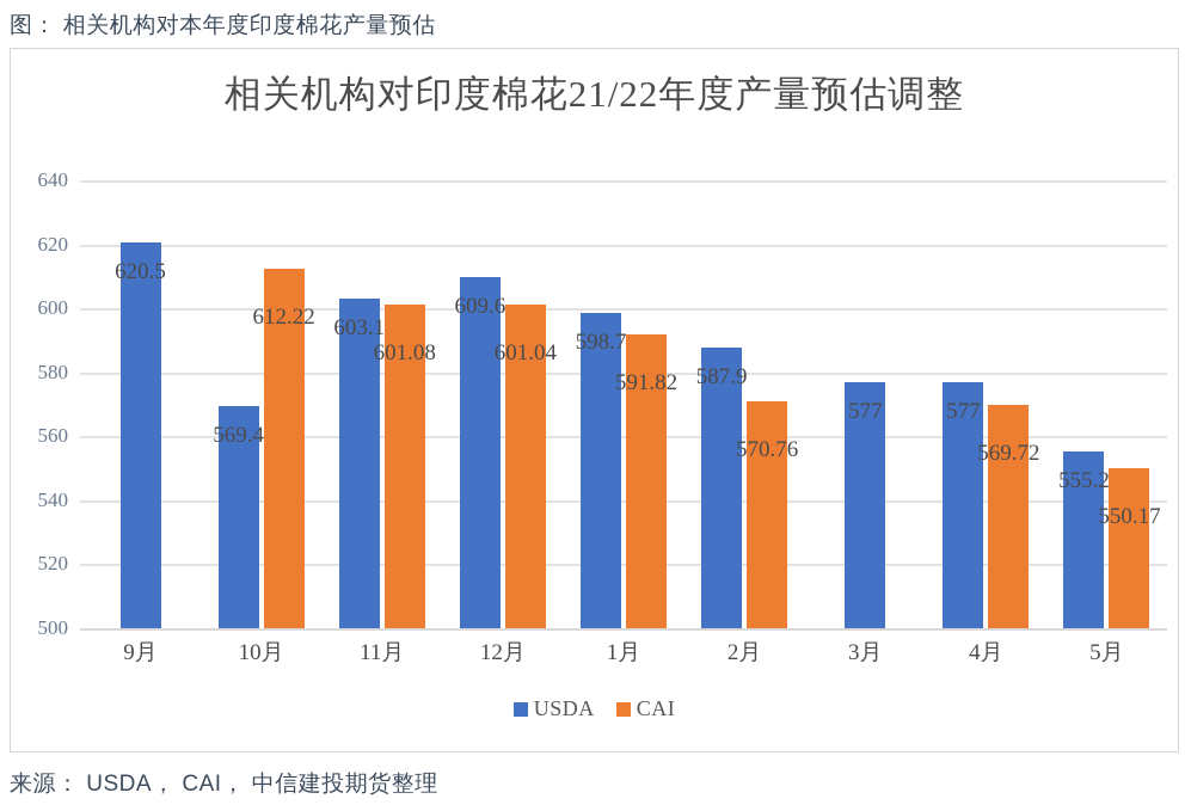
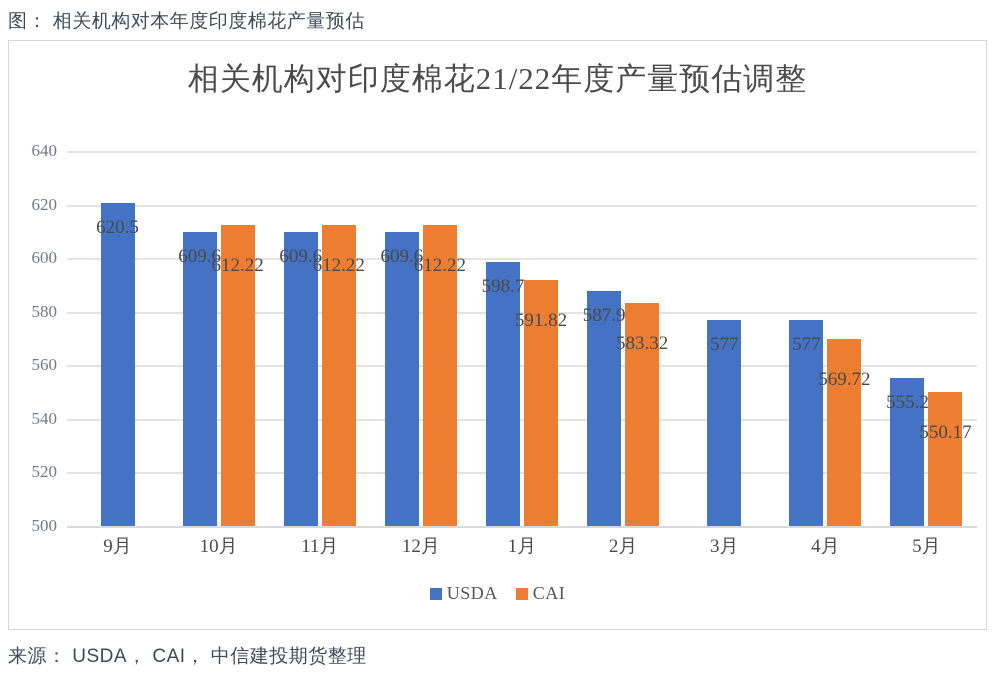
USDA/10月: 569.4 -> 609.6
USDA/11月: 603.1 -> 609.6
CAI/11月: 601.08 -> 612.22
CAI/12月: 601.04 -> 612.22
CAI/2月: 570.76 -> 583.32
